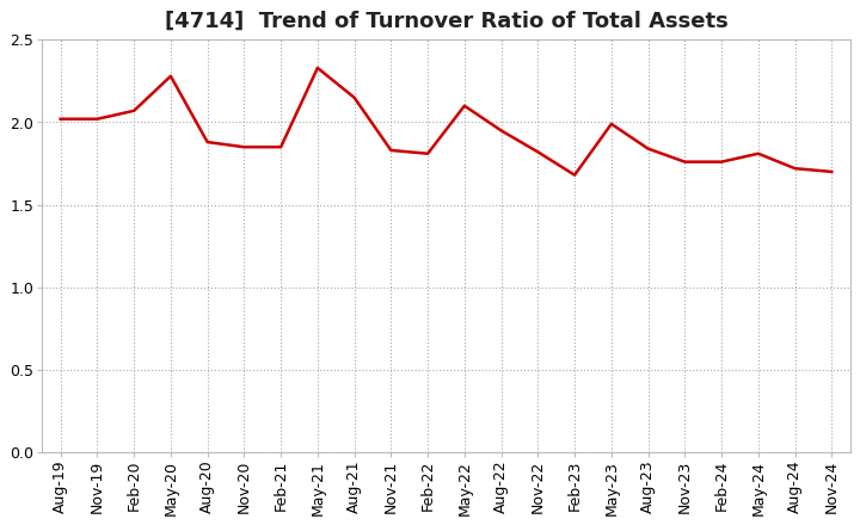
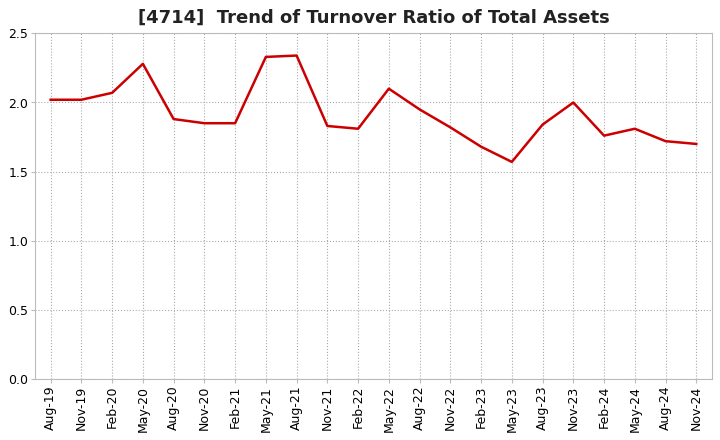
Aug-21: 2.15 -> 2.34
May-23: 1.99 -> 1.57
Nov-23: 1.76 -> 2.00
